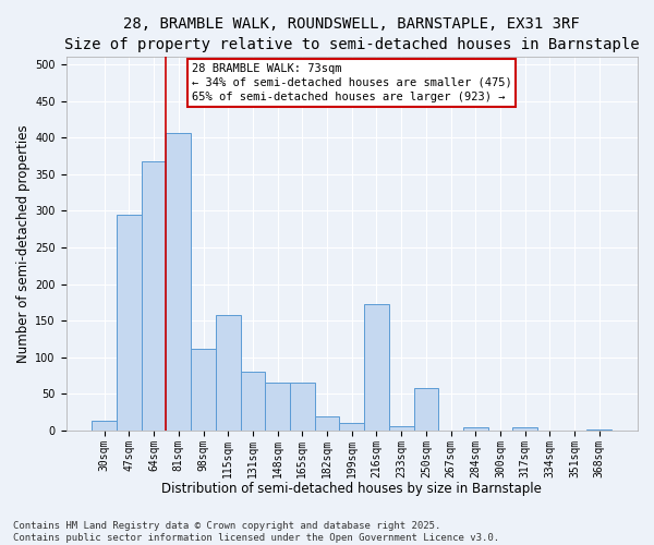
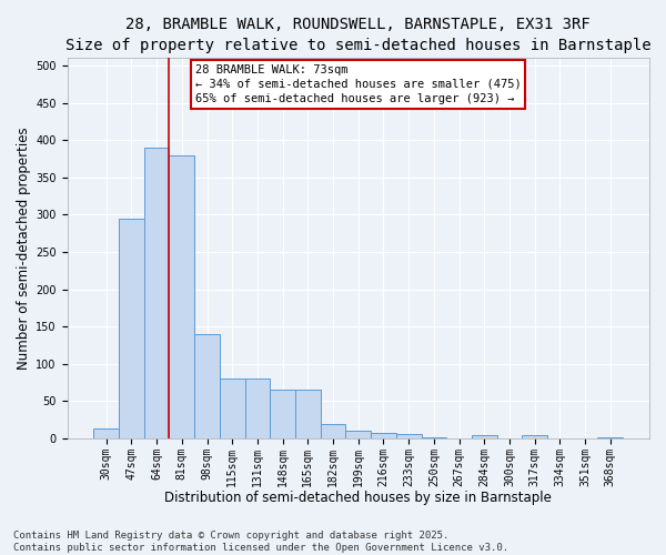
64sqm: 368 -> 390
81sqm: 406 -> 380
98sqm: 112 -> 140
115sqm: 158 -> 80
216sqm: 172 -> 8
250sqm: 58 -> 2
